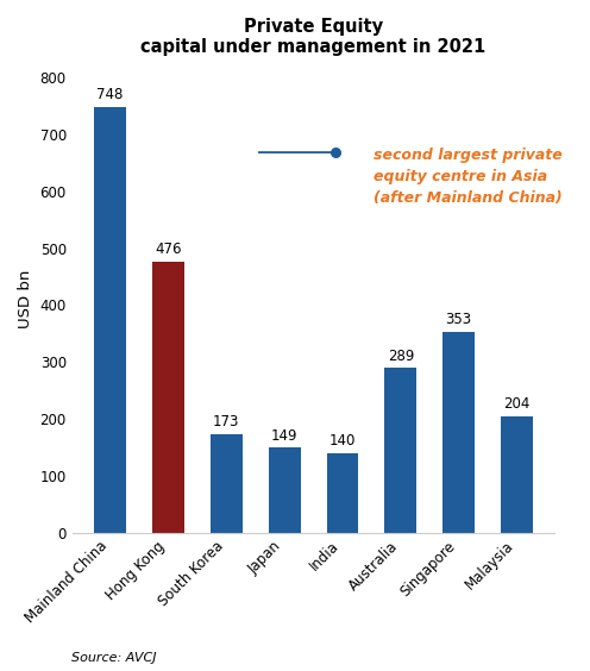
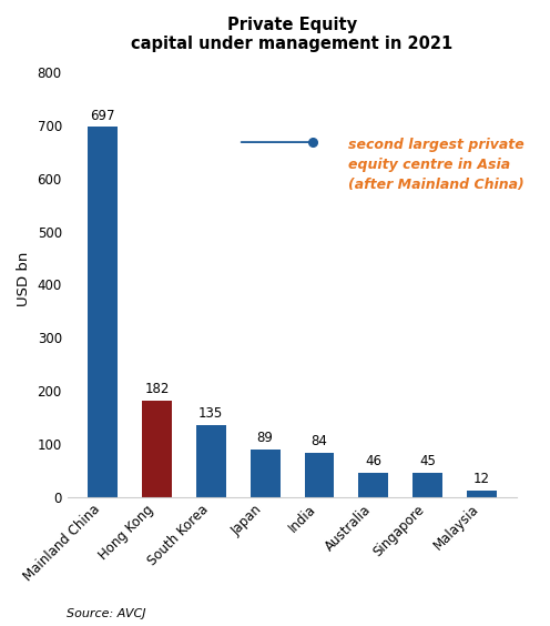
Mainland China: 748 -> 697
Hong Kong: 476 -> 182
South Korea: 173 -> 135
Japan: 149 -> 89
India: 140 -> 84
Australia: 289 -> 46
Singapore: 353 -> 45
Malaysia: 204 -> 12
